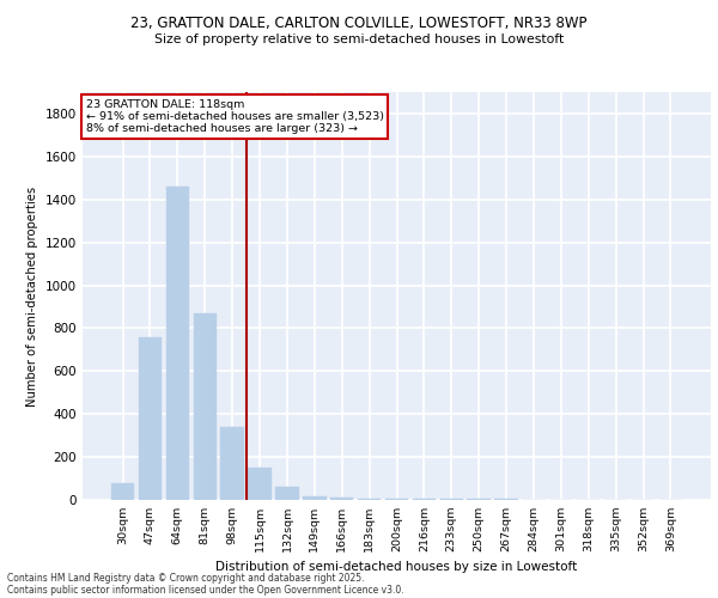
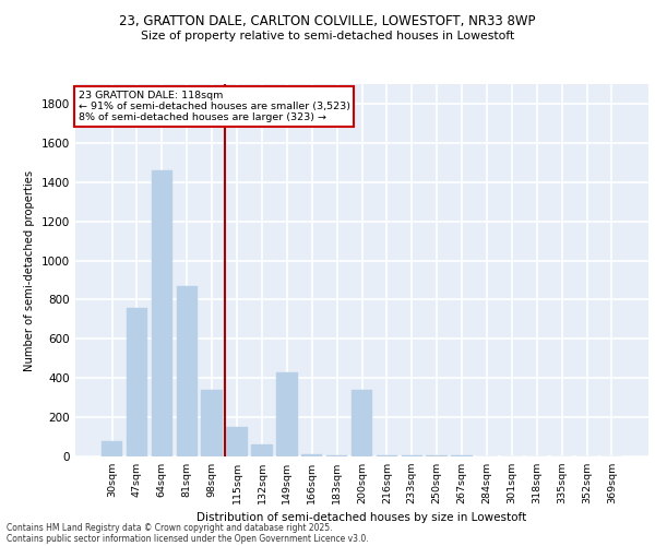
149sqm: 20 -> 430
200sqm: 0 -> 340
